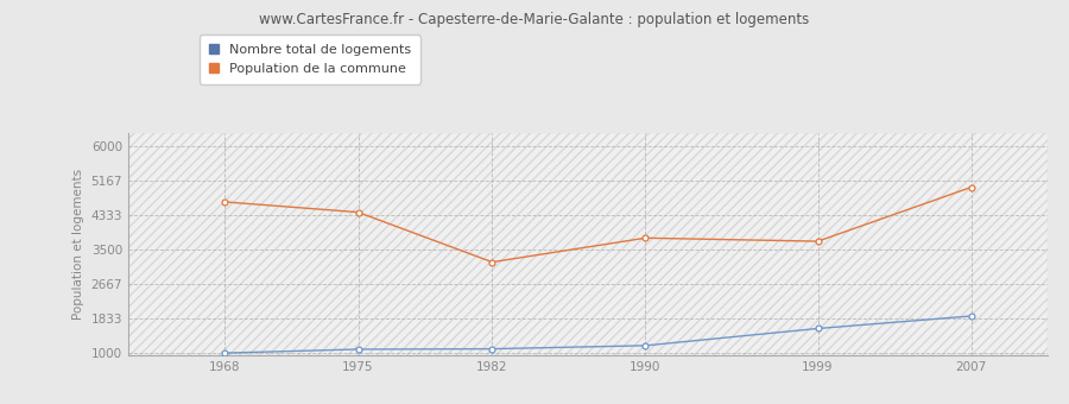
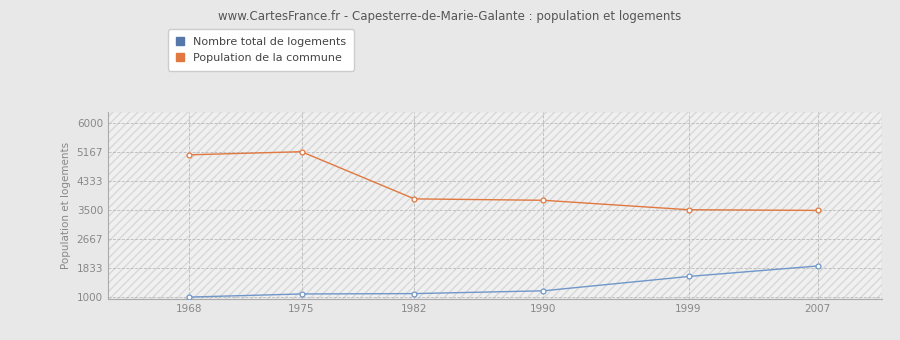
Population de la commune/1968: 4650 -> 5080
Population de la commune/1975: 4400 -> 5170
Population de la commune/1982: 3200 -> 3820
Population de la commune/1999: 3700 -> 3510
Population de la commune/2007: 5000 -> 3490
